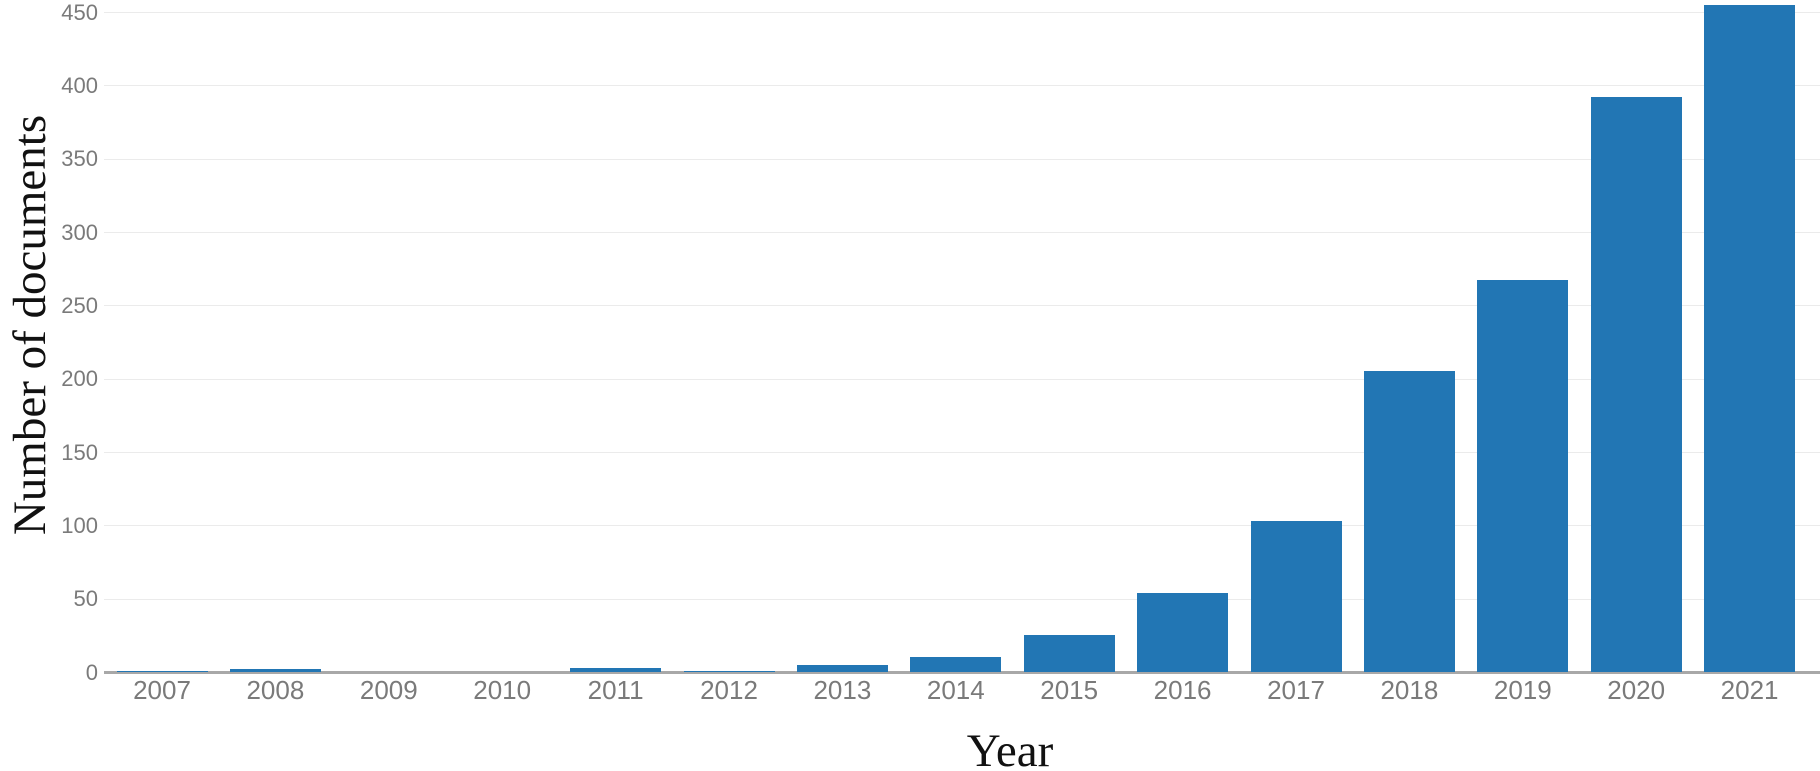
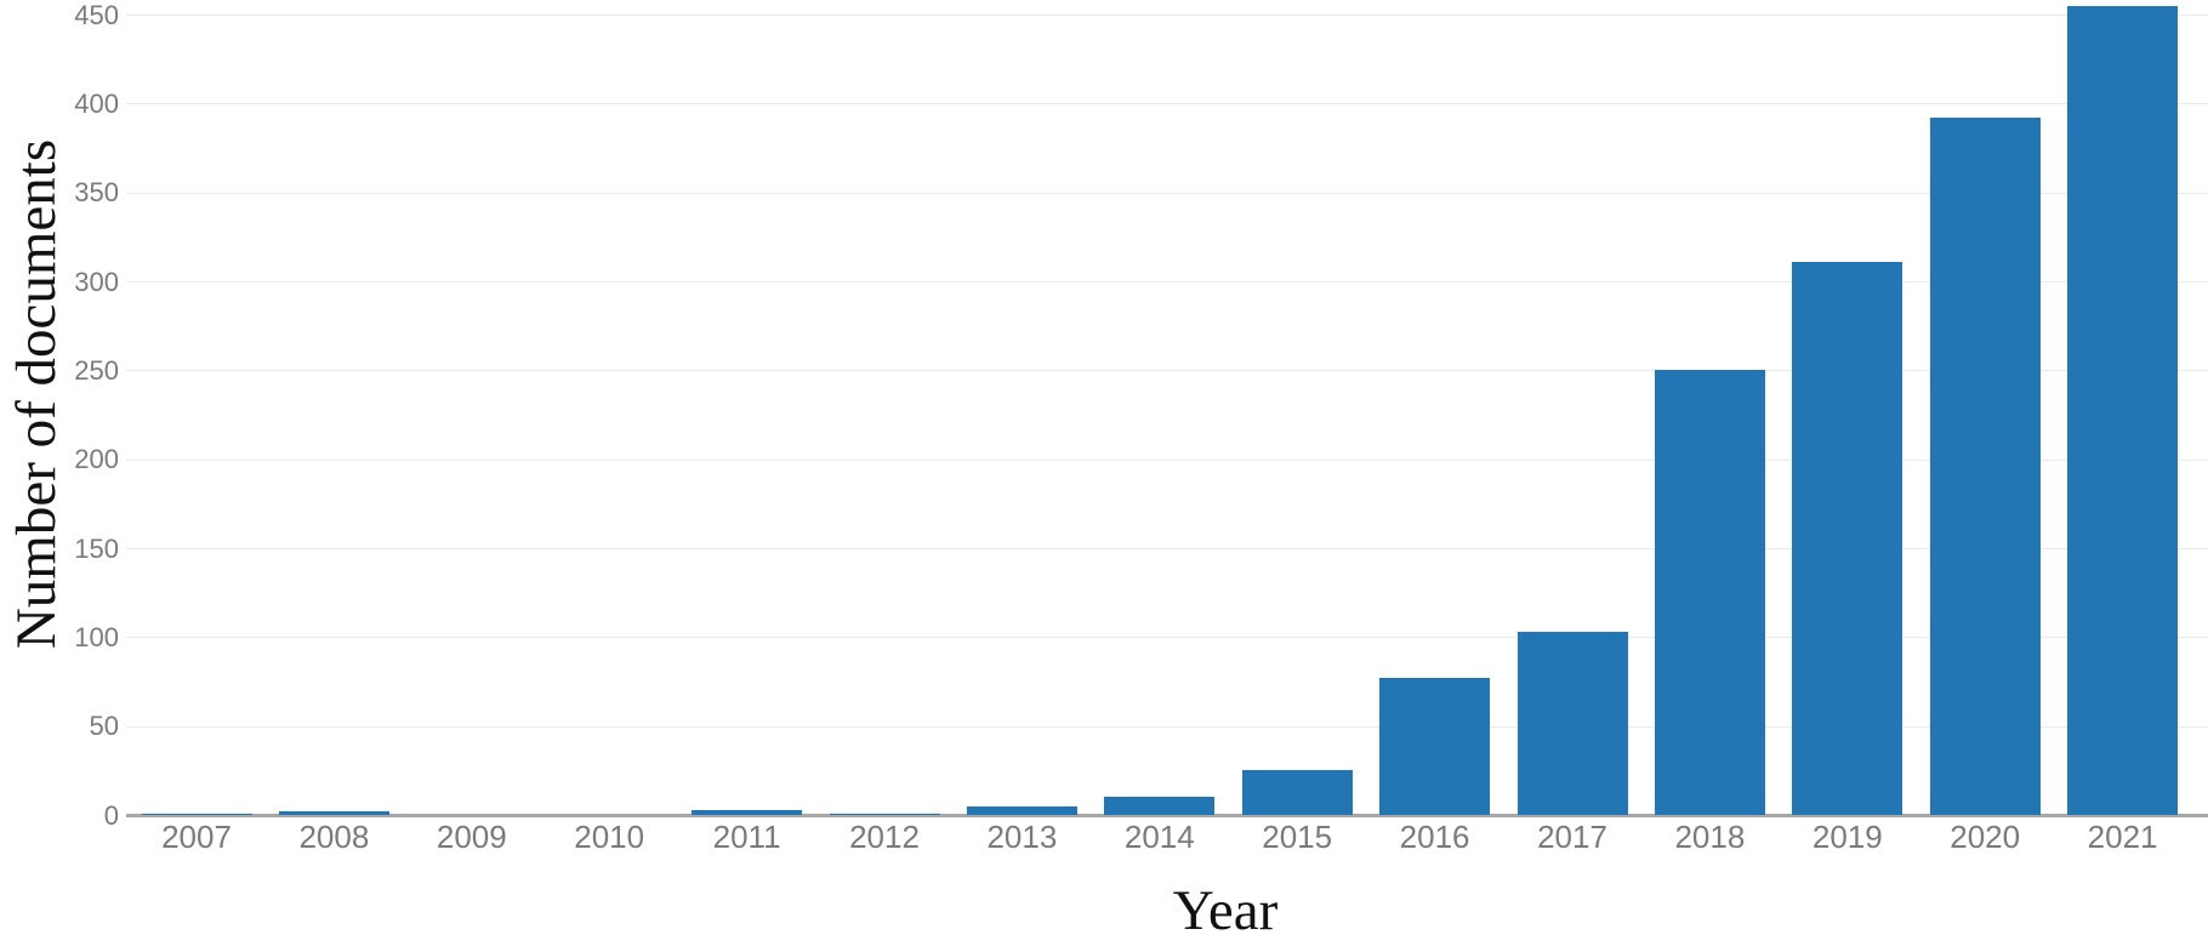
2016: 54 -> 77
2018: 205 -> 250
2019: 267 -> 311
